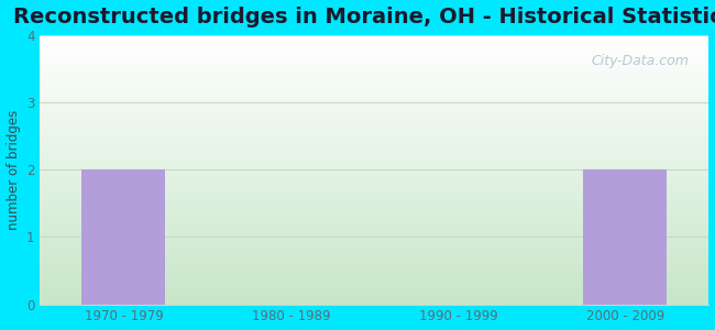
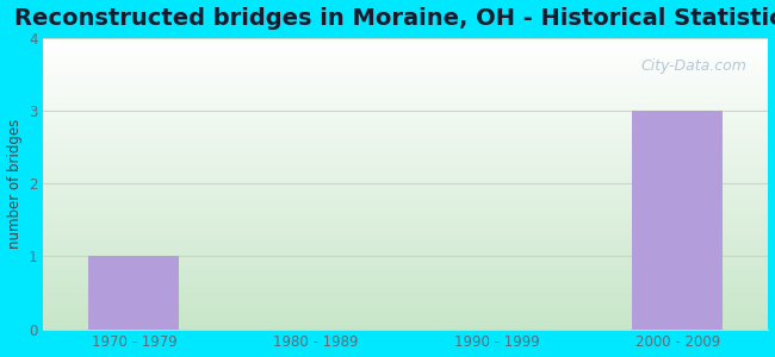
1970 - 1979: 2 -> 1
2000 - 2009: 2 -> 3
